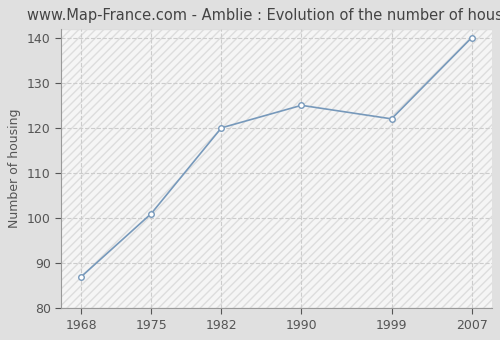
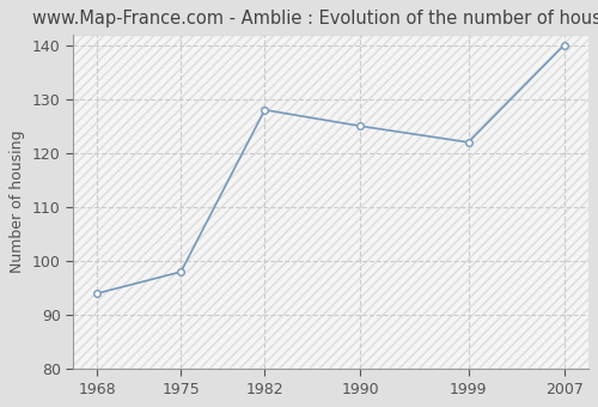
1968: 87 -> 94
1975: 101 -> 98
1982: 120 -> 128
